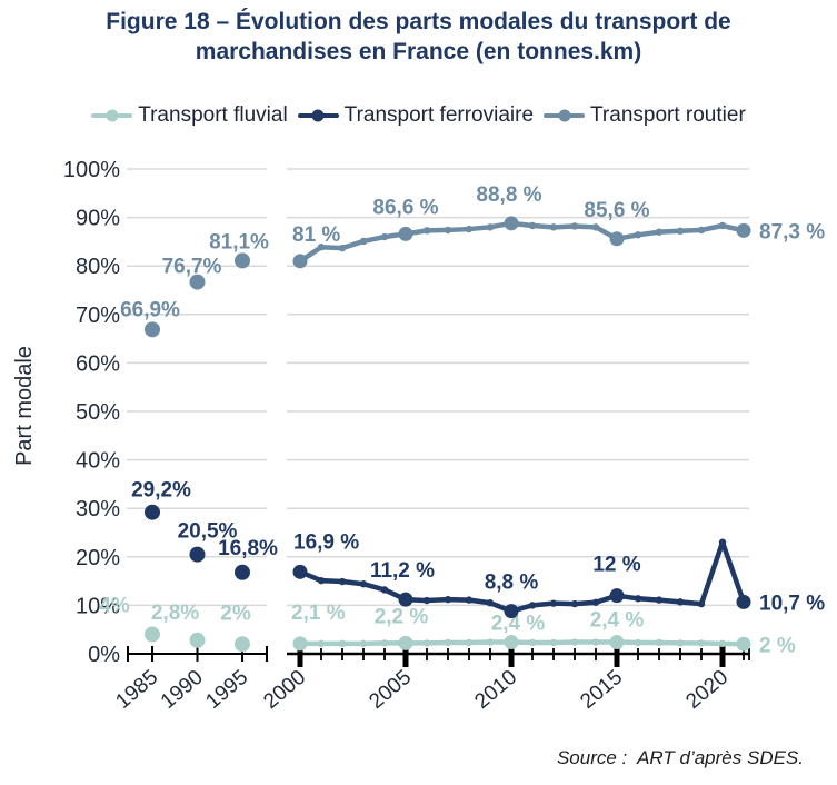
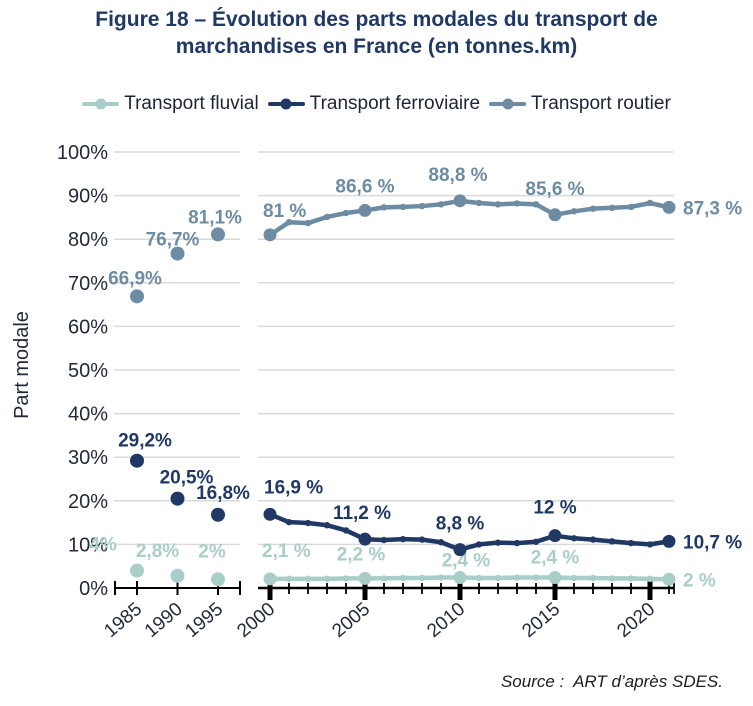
Transport ferroviaire/2020: 23% -> 10%
